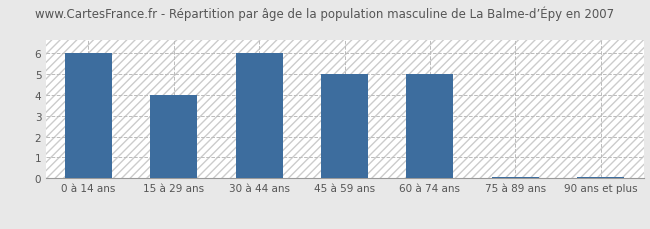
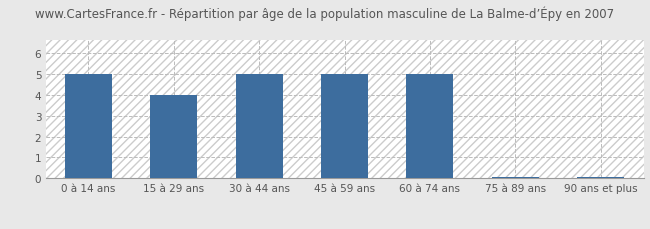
0 à 14 ans: 6.00 -> 5.00
30 à 44 ans: 6.00 -> 5.00
